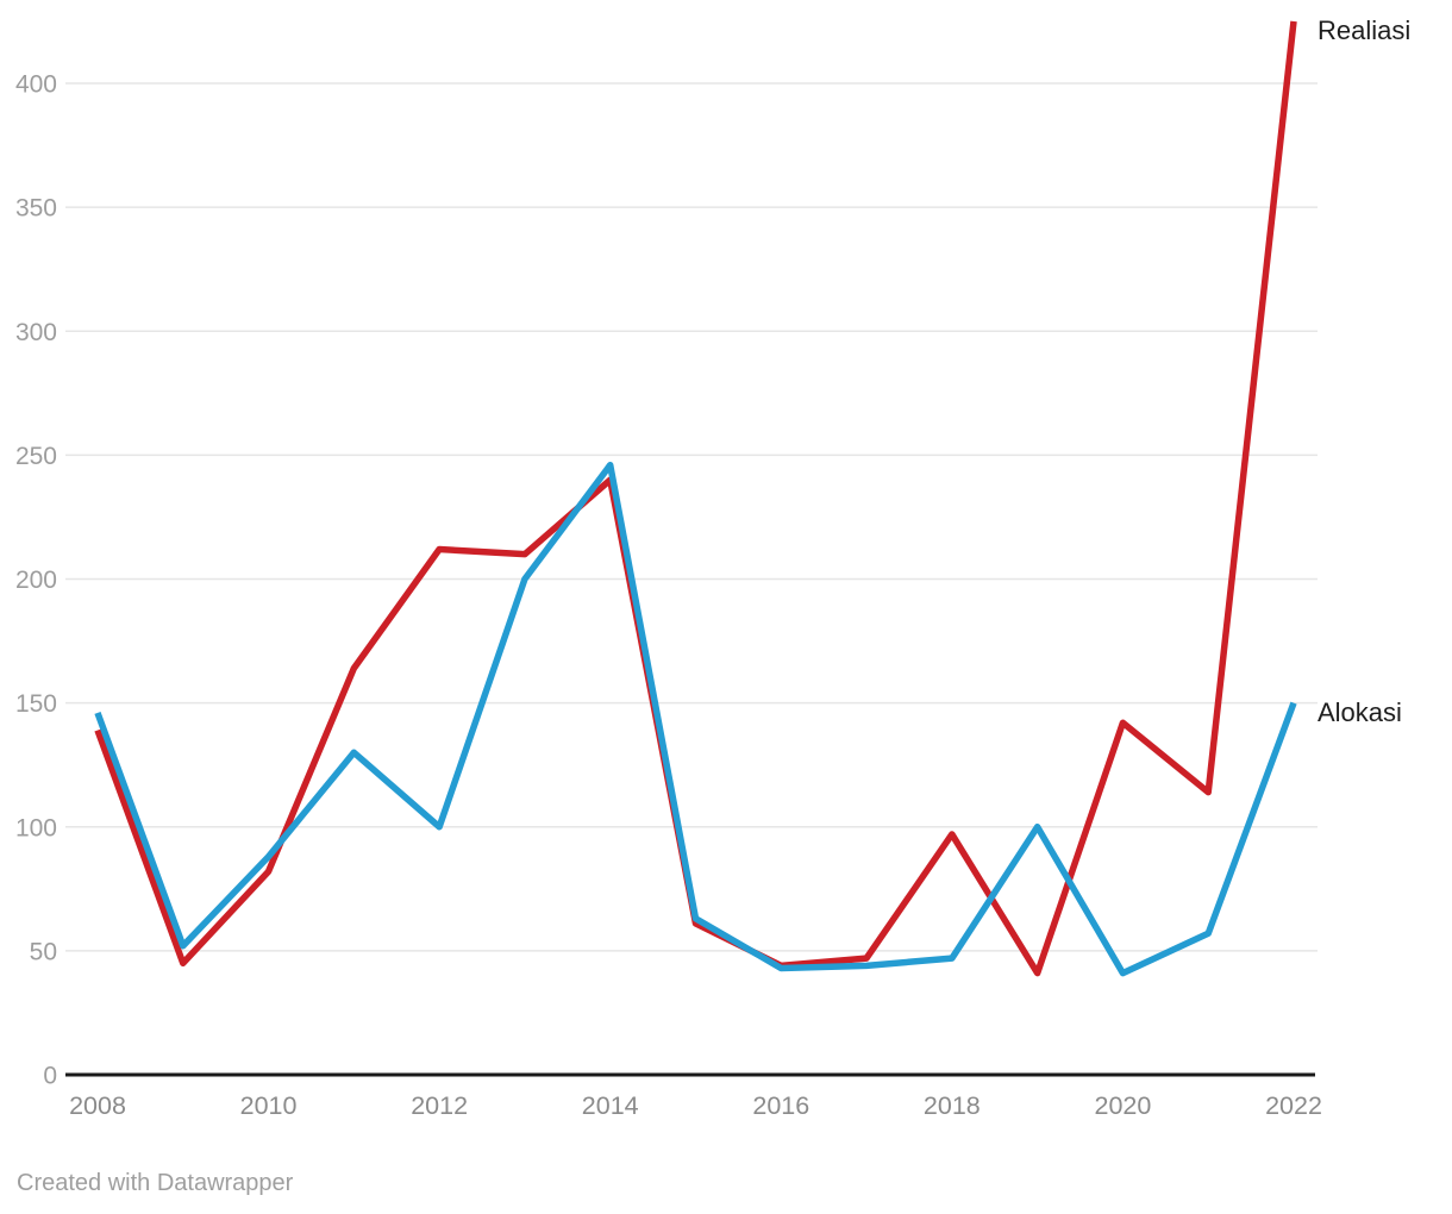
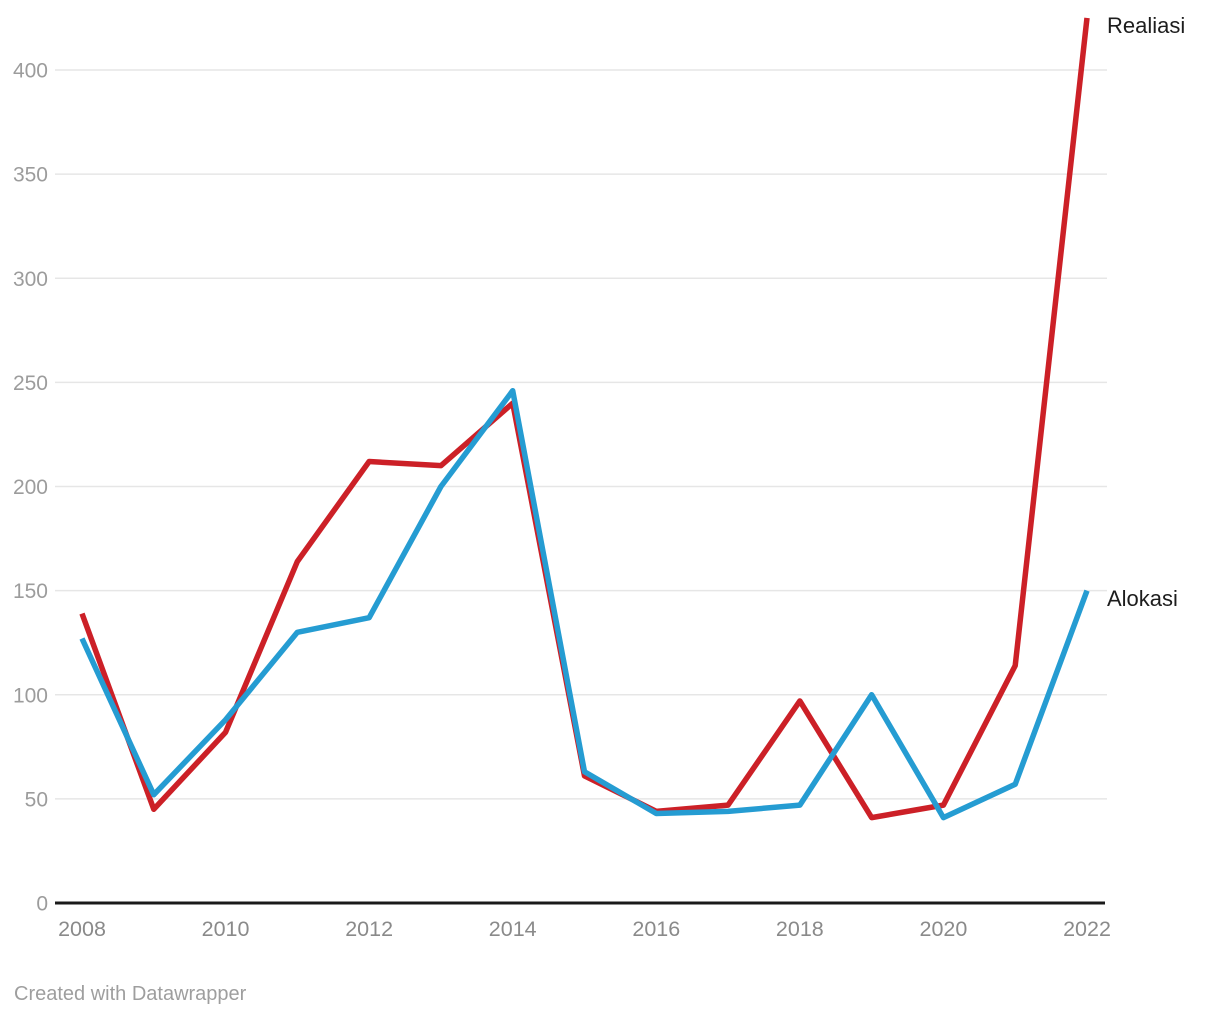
Alokasi/2008: 146 -> 127
Alokasi/2012: 100 -> 137
Realiasi/2020: 142 -> 47
